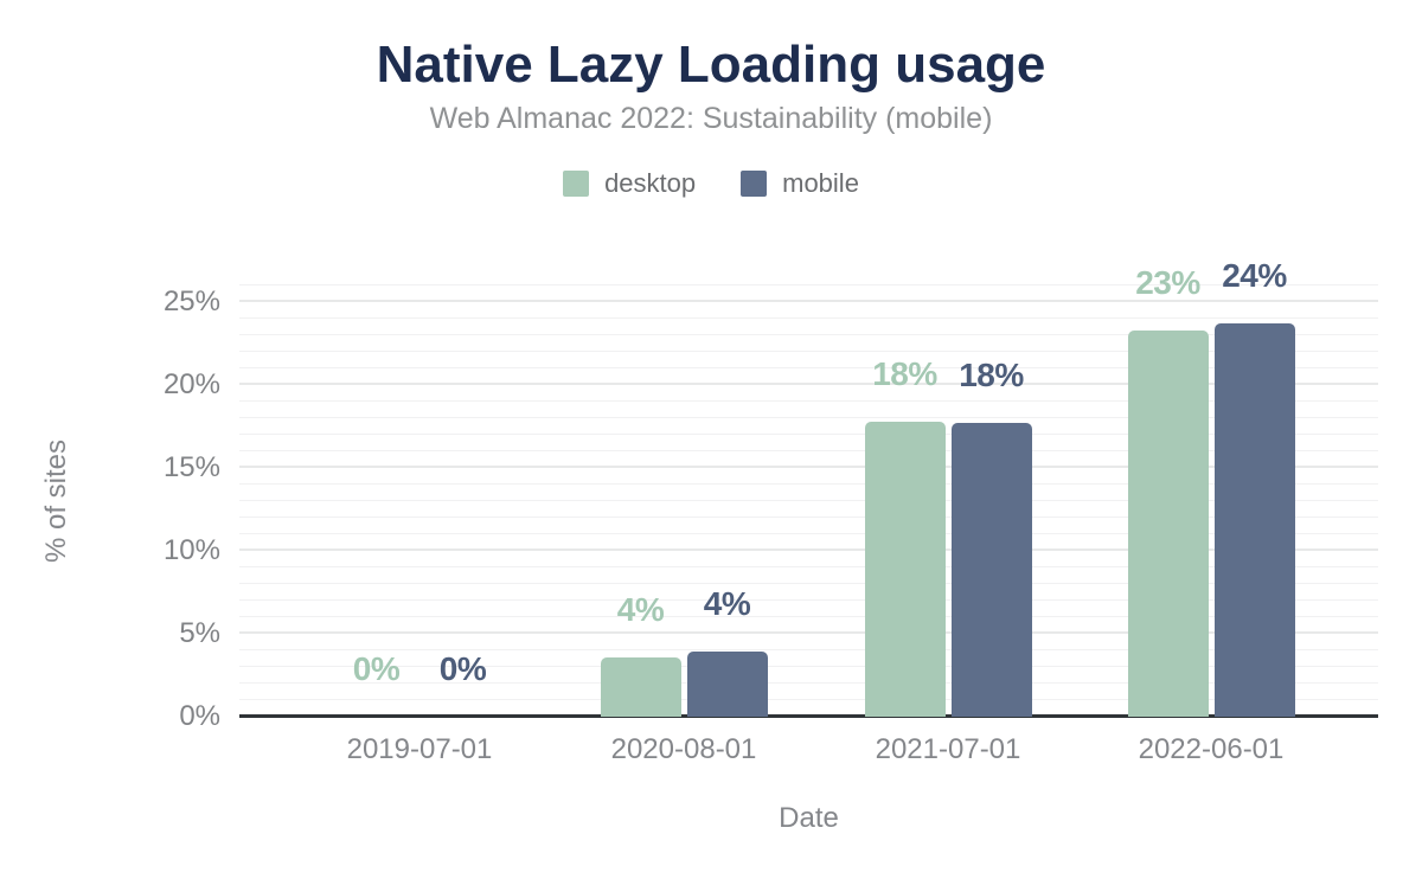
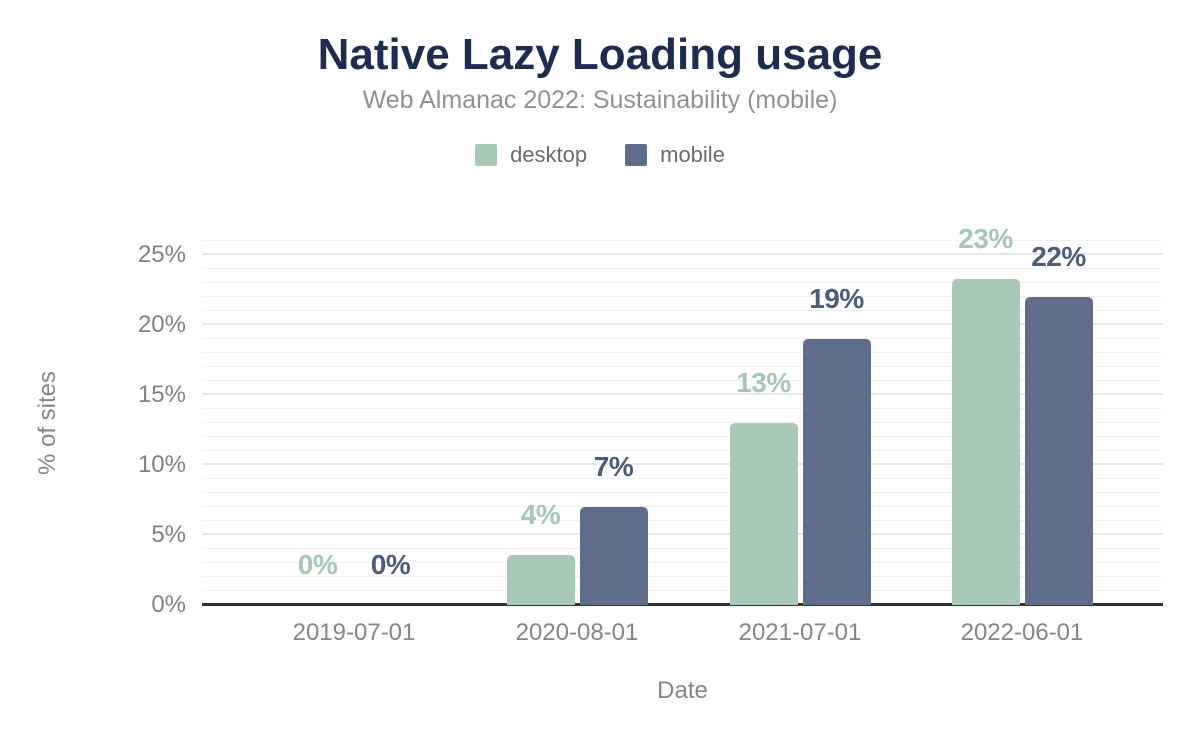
mobile/2020-08-01: 4% -> 7%
desktop/2021-07-01: 18% -> 13%
mobile/2021-07-01: 18% -> 19%
mobile/2022-06-01: 24% -> 22%
